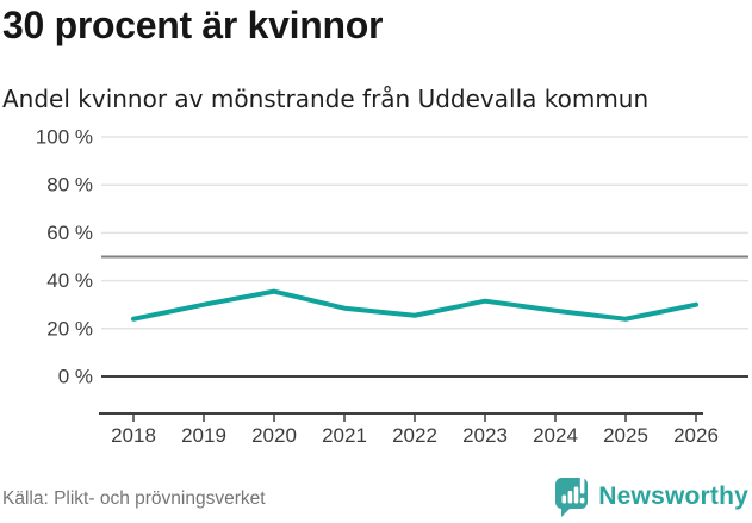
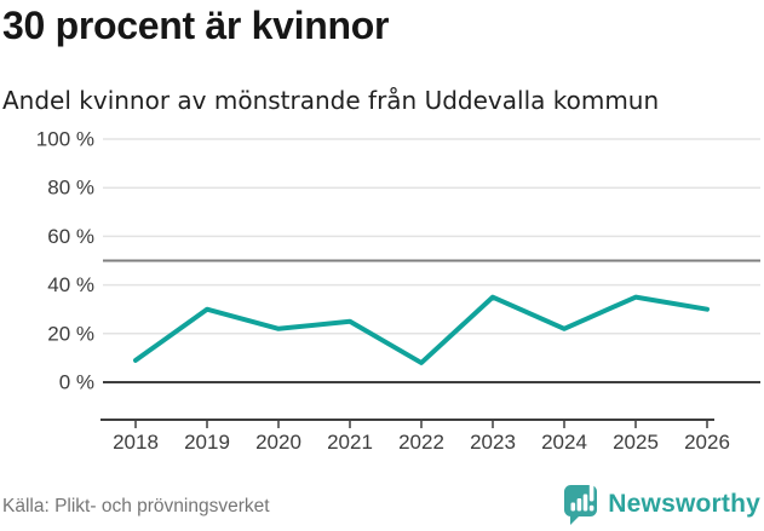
2018: 24% -> 9%
2020: 36% -> 22%
2021: 28% -> 25%
2022: 26% -> 8%
2023: 32% -> 35%
2024: 28% -> 22%
2025: 24% -> 35%
